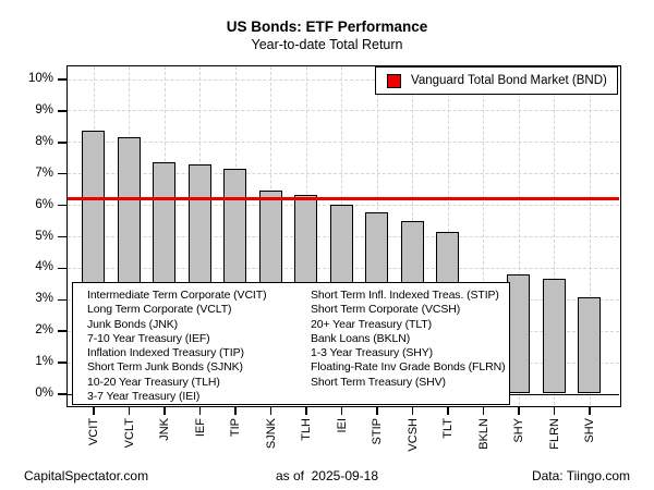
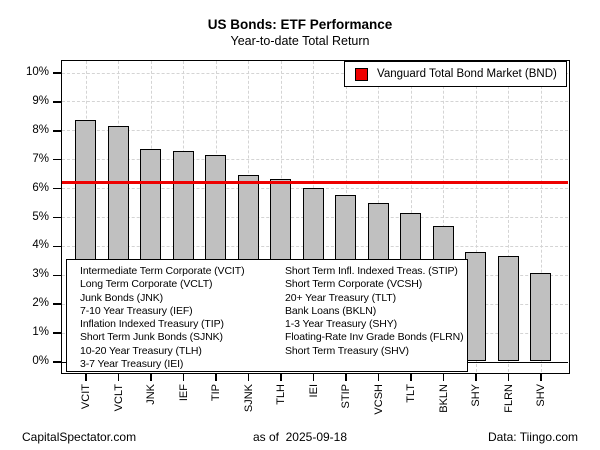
BKLN: 2.2% -> 4.7%
